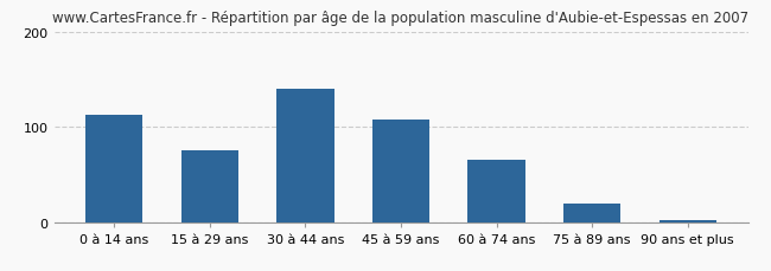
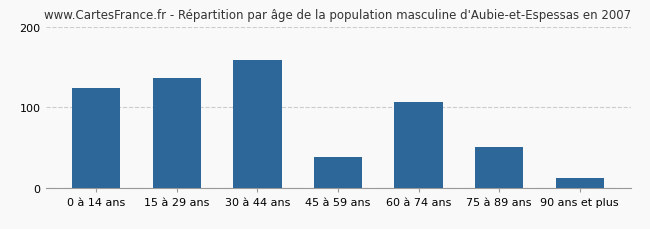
0 à 14 ans: 113 -> 124
15 à 29 ans: 75 -> 136
30 à 44 ans: 140 -> 158
45 à 59 ans: 108 -> 38
60 à 74 ans: 65 -> 106
75 à 89 ans: 20 -> 50
90 ans et plus: 2 -> 12
